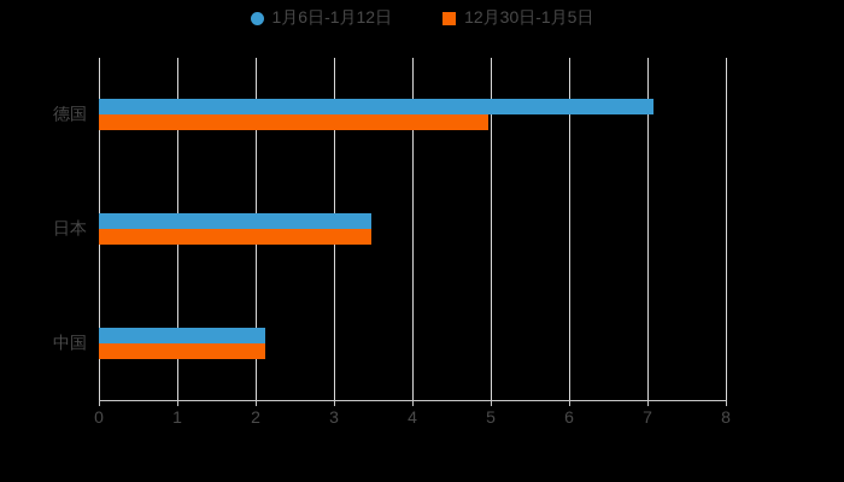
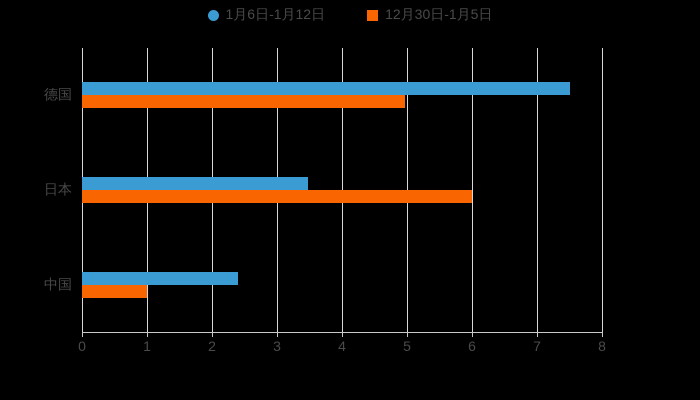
1月6日-1月12日/德国: 7.1 -> 7.5
12月30日-1月5日/日本: 3.5 -> 6.0
1月6日-1月12日/中国: 2.1 -> 2.4
12月30日-1月5日/中国: 2.1 -> 1.0
